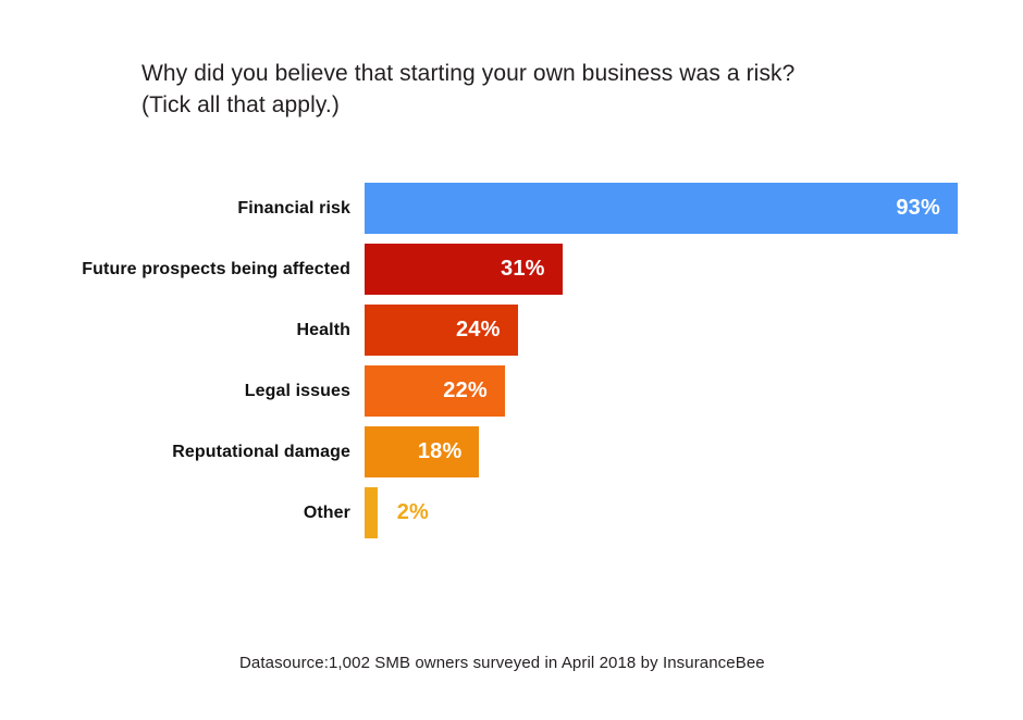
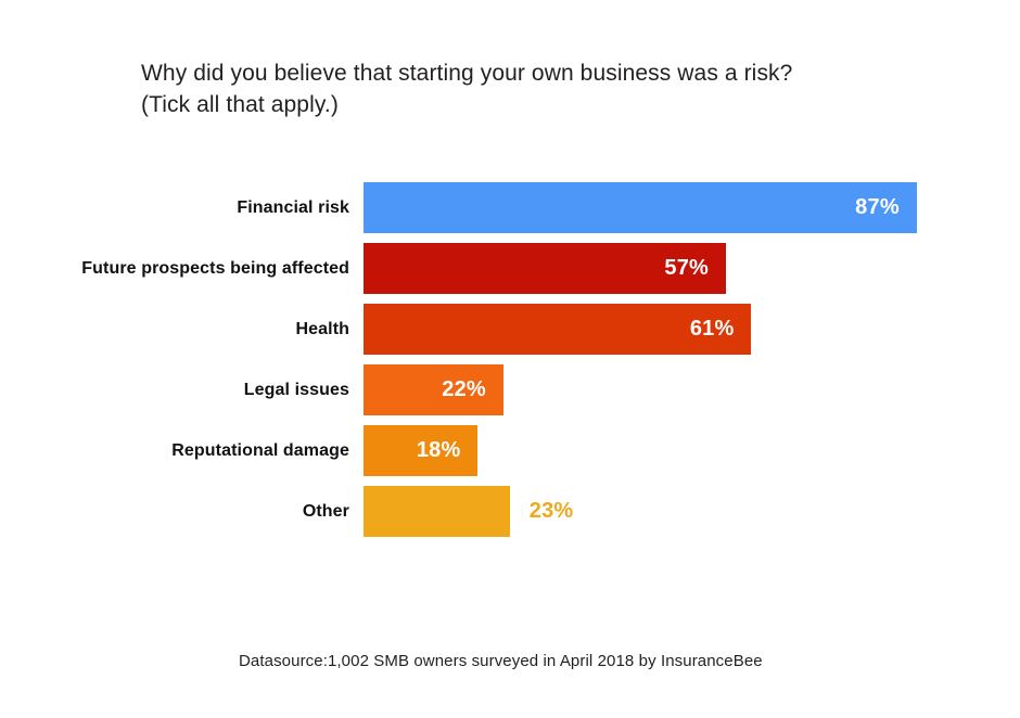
Financial risk: 93% -> 87%
Future prospects being affected: 31% -> 57%
Health: 24% -> 61%
Other: 2% -> 23%
